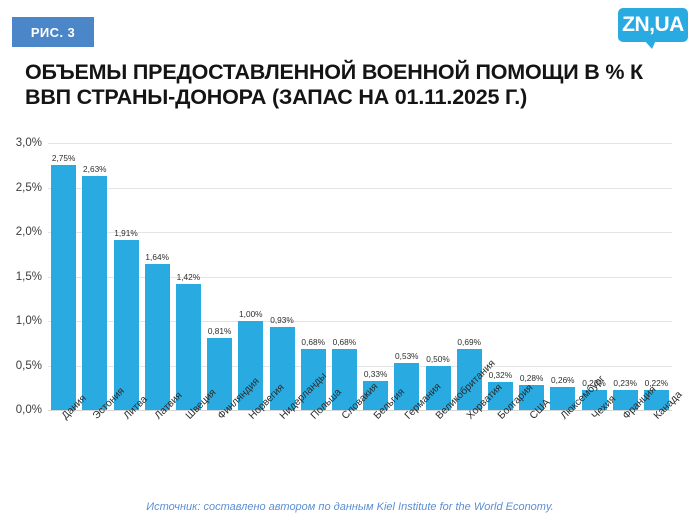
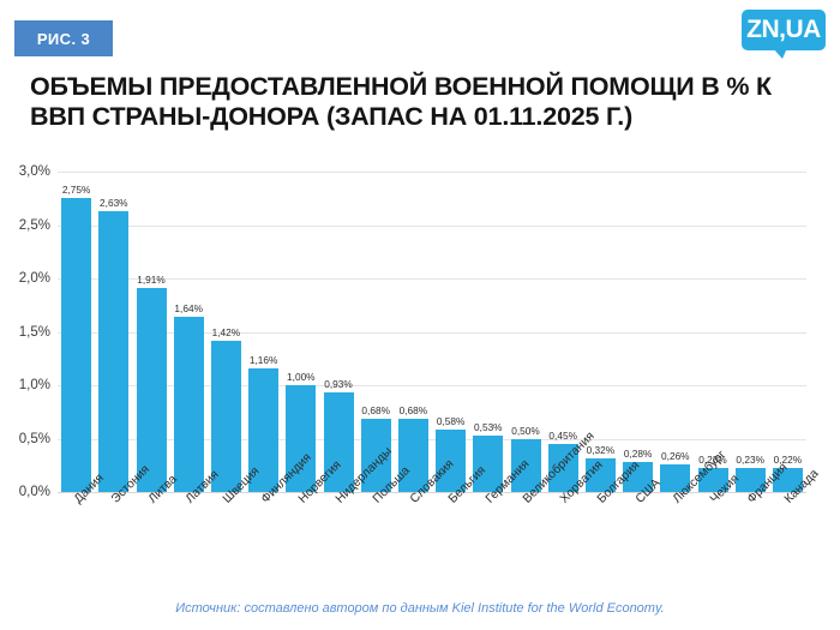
Финляндия: 0,81% -> 1,16%
Бельгия: 0,33% -> 0,58%
Хорватия: 0,69% -> 0,45%
